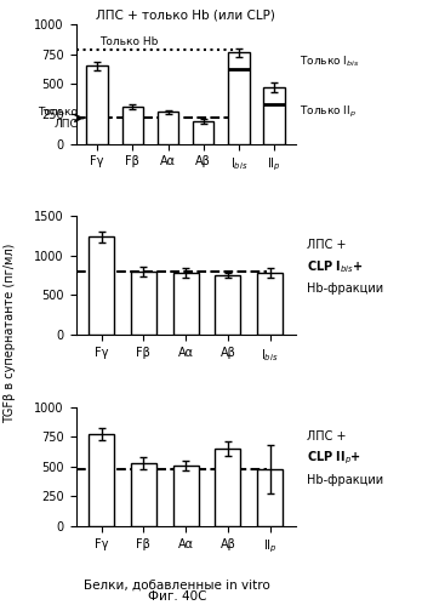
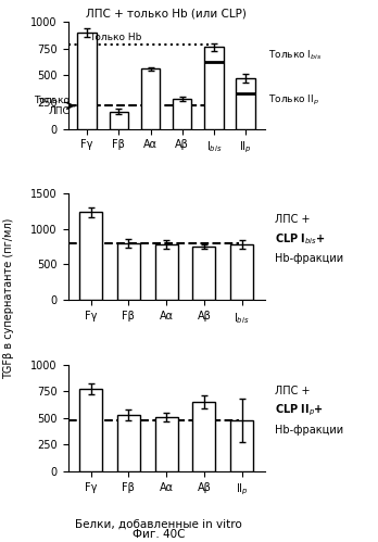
ЛПС + только Hb (или CLP)/Fγ: 650 -> 900
ЛПС + только Hb (или CLP)/Fβ: 310 -> 160
ЛПС + только Hb (или CLP)/Aα: 260 -> 560
ЛПС + только Hb (или CLP)/Aβ: 180 -> 280
